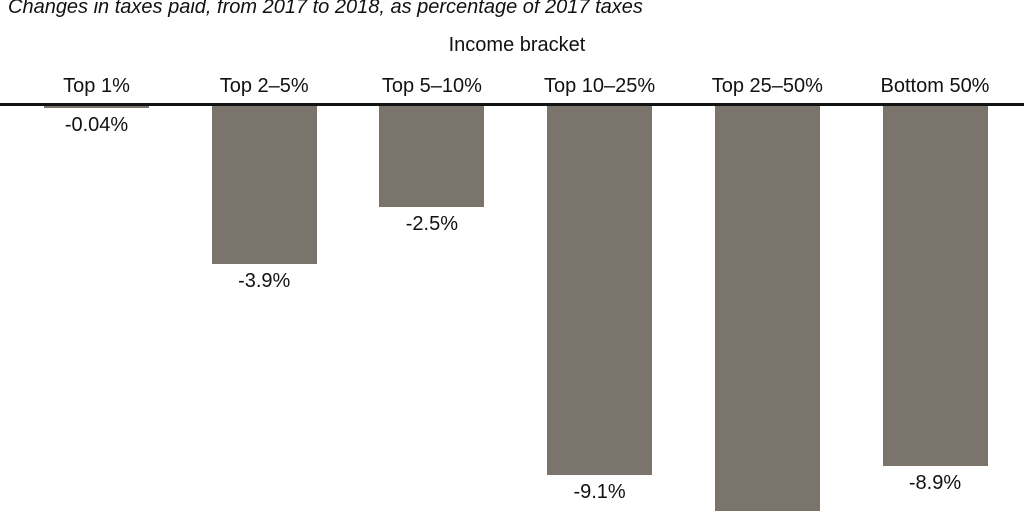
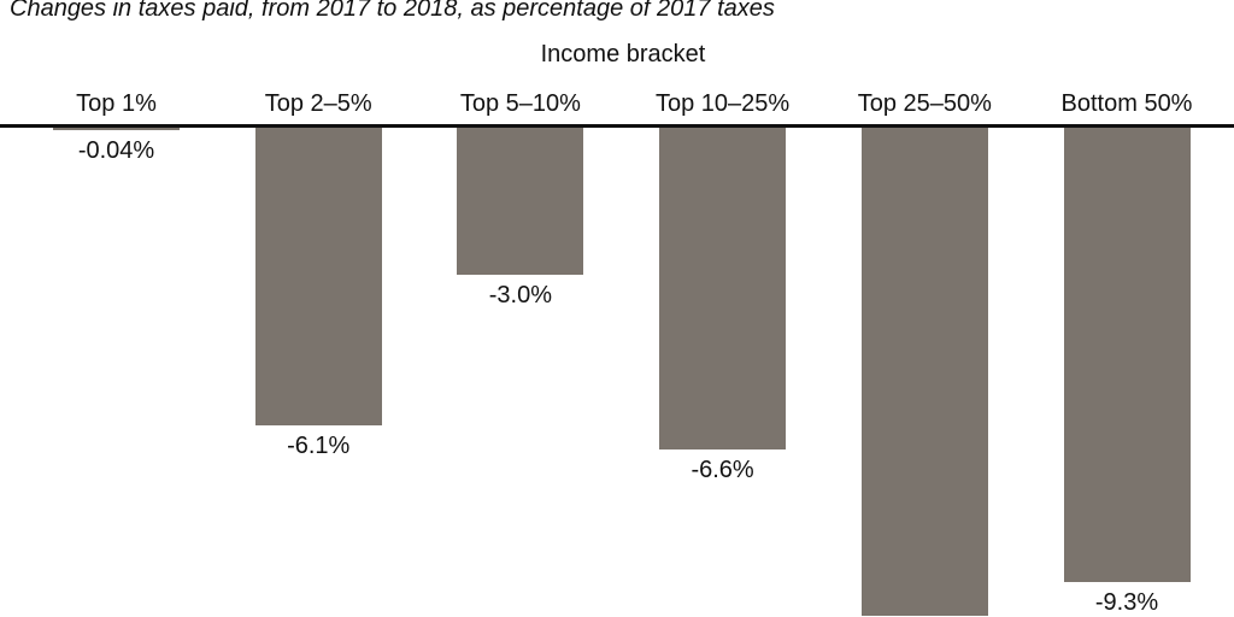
Top 2–5%: -3.9% -> -6.1%
Top 5–10%: -2.5% -> -3.0%
Top 10–25%: -9.1% -> -6.6%
Bottom 50%: -8.9% -> -9.3%
